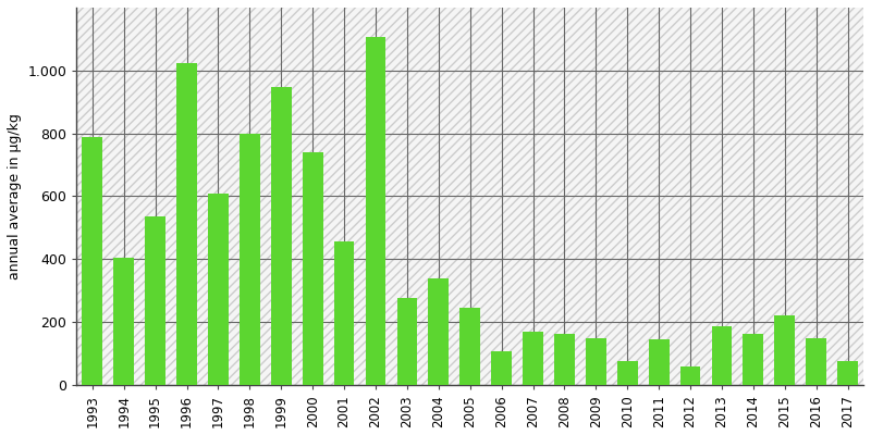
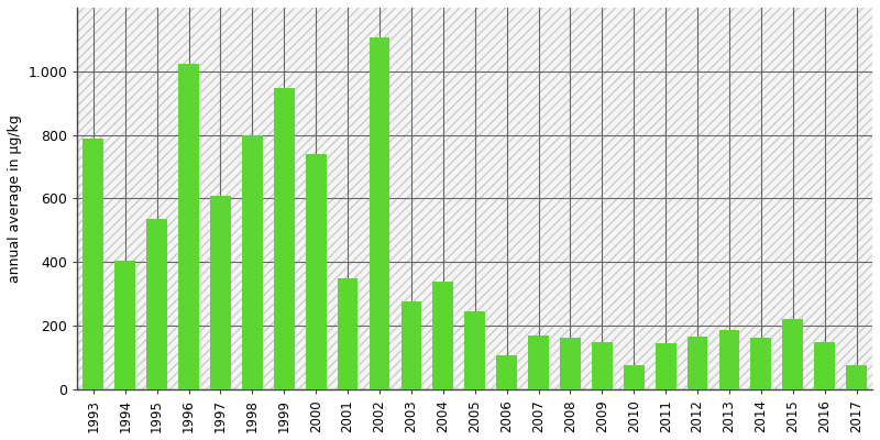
2001: 455 -> 350
2012: 60 -> 165
